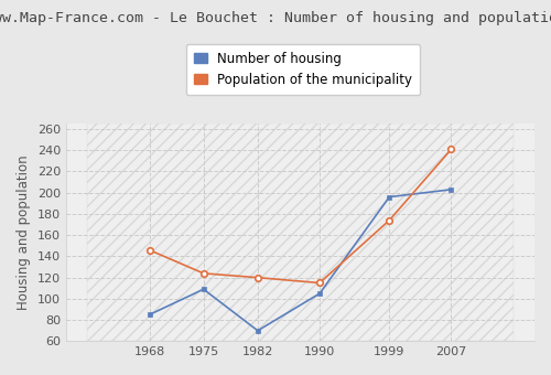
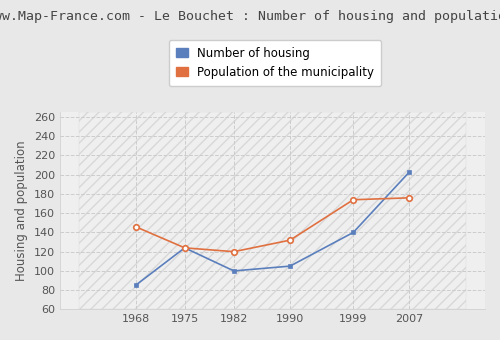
Number of housing/1975: 109 -> 124
Number of housing/1982: 70 -> 100
Population of the municipality/1990: 115 -> 132
Number of housing/1999: 196 -> 140
Population of the municipality/2007: 241 -> 176
